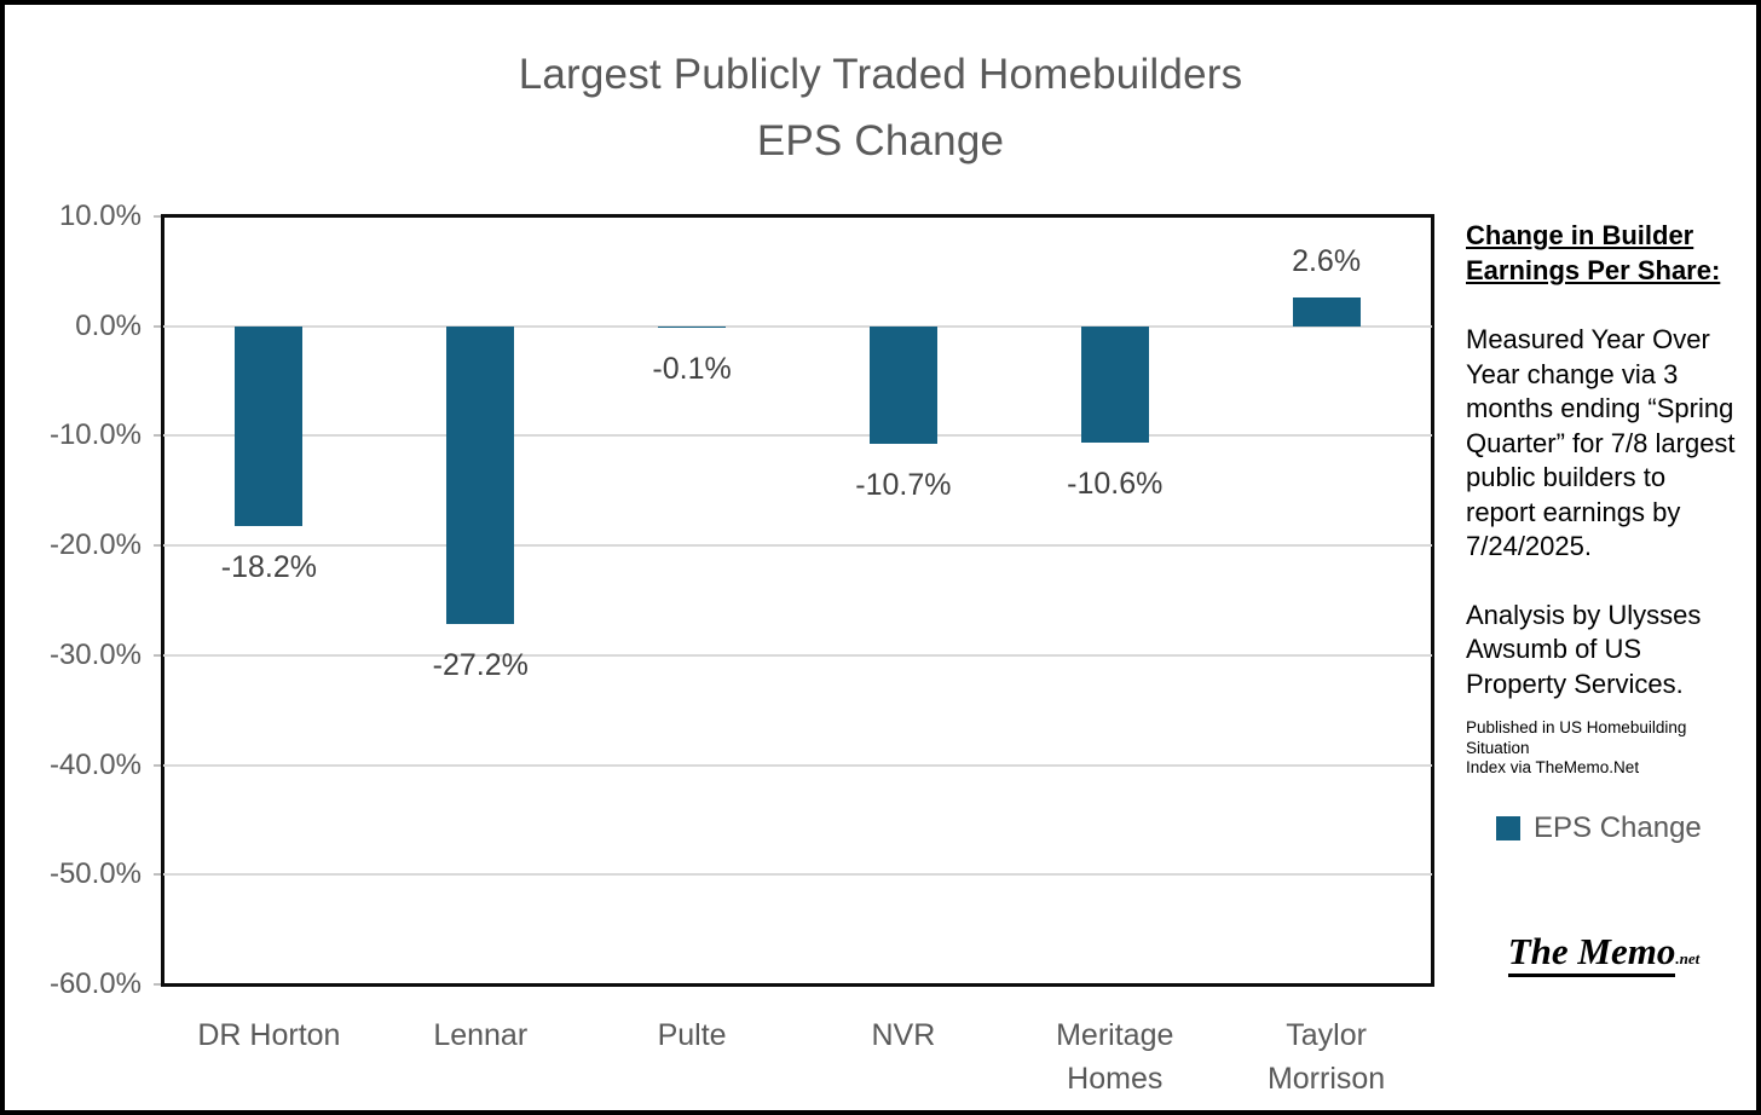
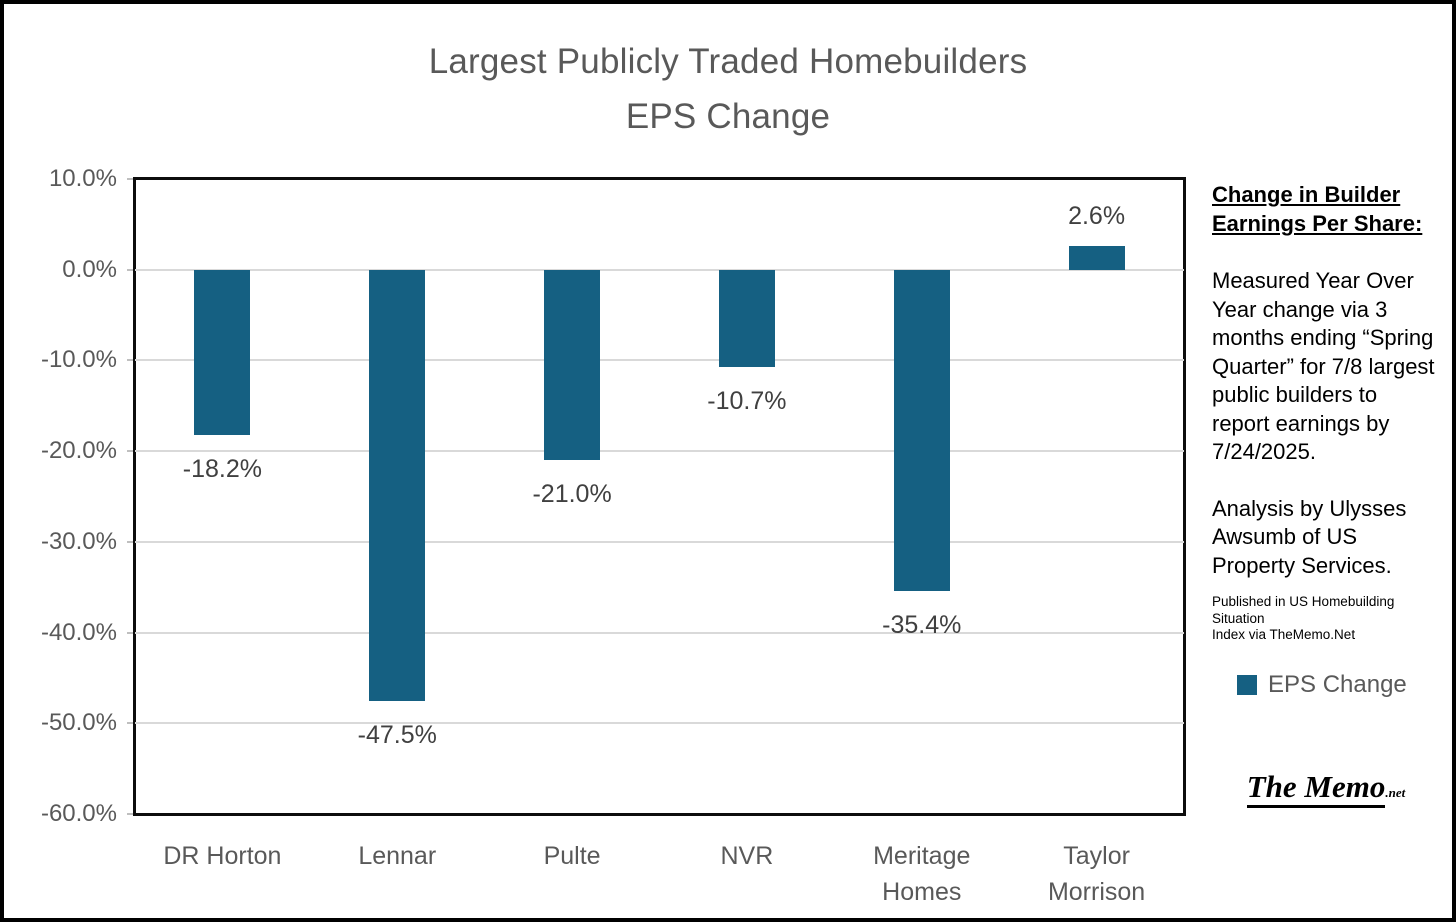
Lennar: -27.2% -> -47.5%
Pulte: -0.1% -> -21.0%
Meritage Homes: -10.6% -> -35.4%
